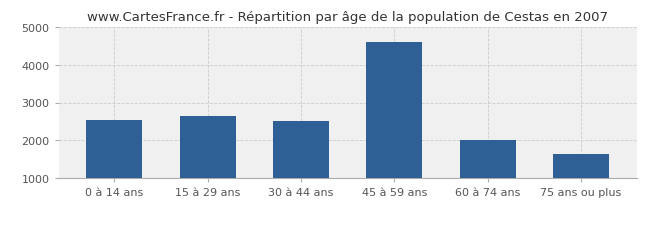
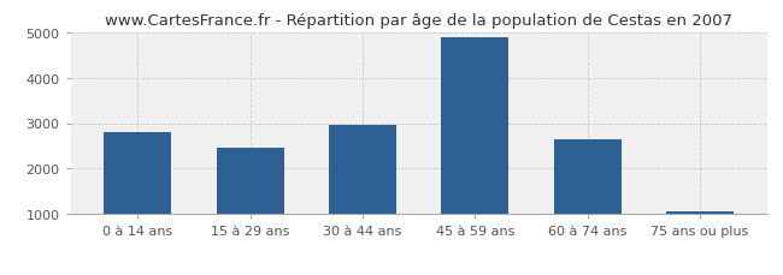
0 à 14 ans: 2550 -> 2800
15 à 29 ans: 2650 -> 2450
30 à 44 ans: 2500 -> 2950
45 à 59 ans: 4600 -> 4880
60 à 74 ans: 2000 -> 2650
75 ans ou plus: 1650 -> 1060
